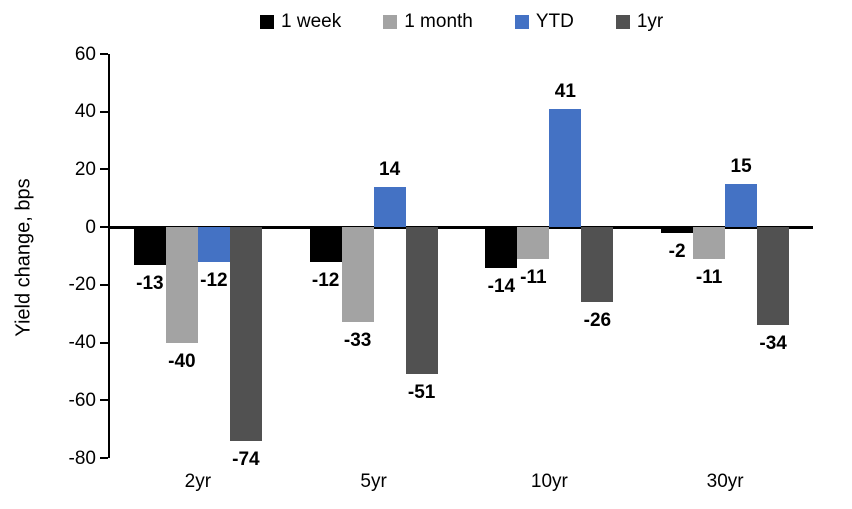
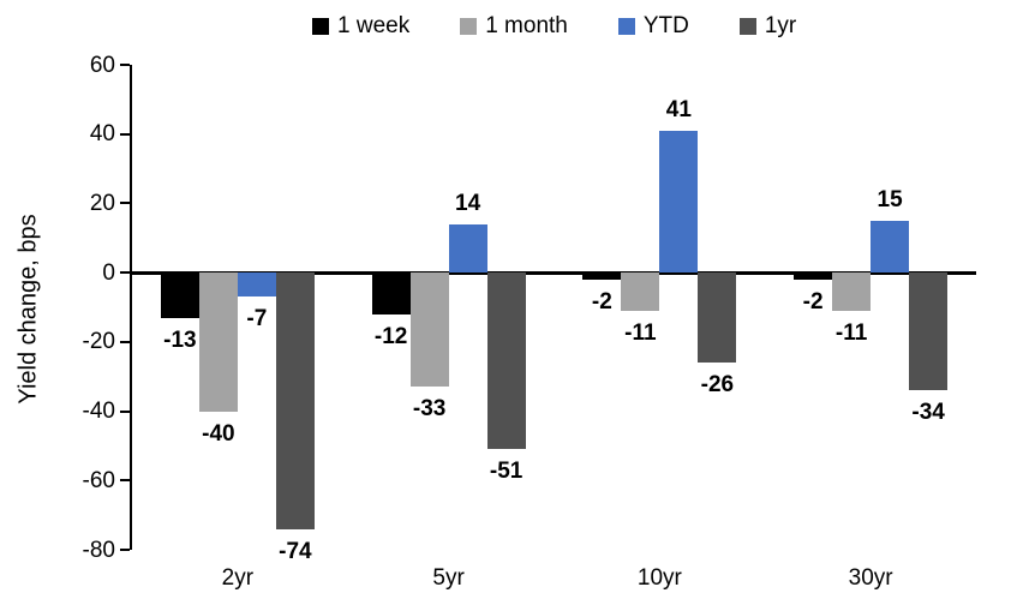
YTD/2yr: -12 -> -7
1 week/10yr: -14 -> -2
